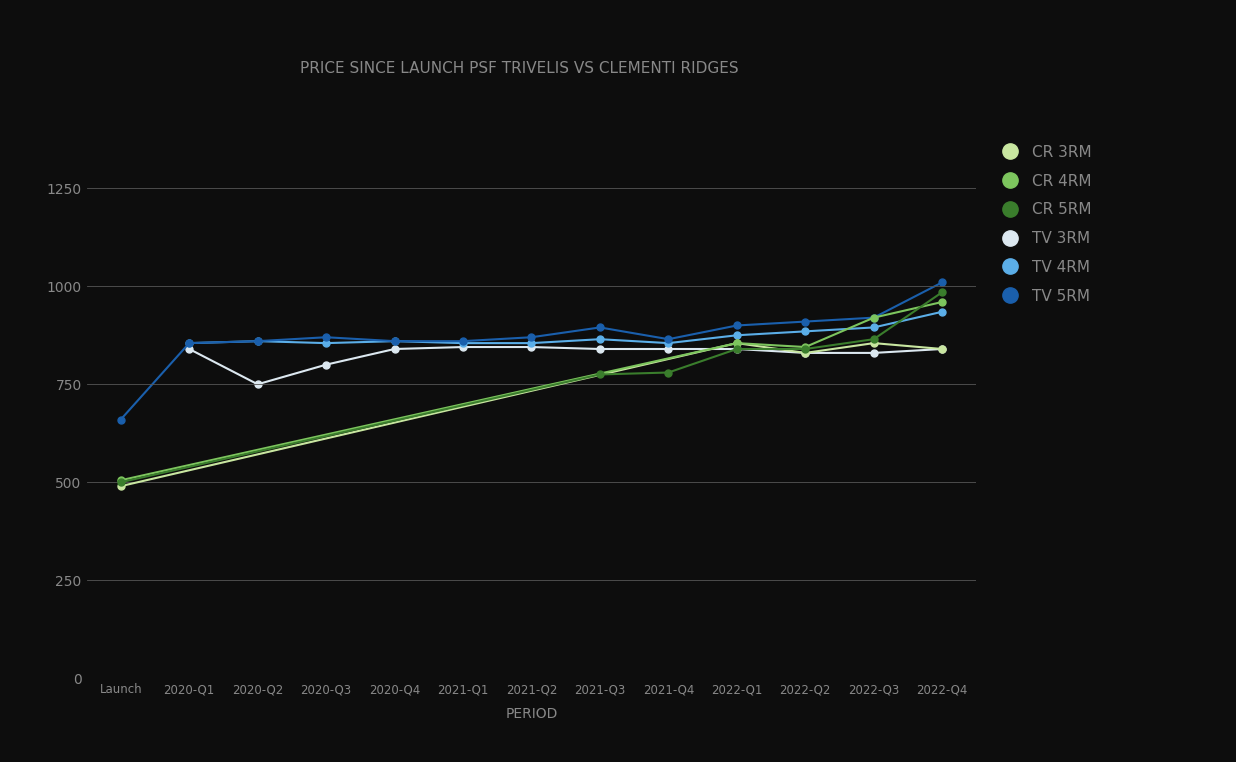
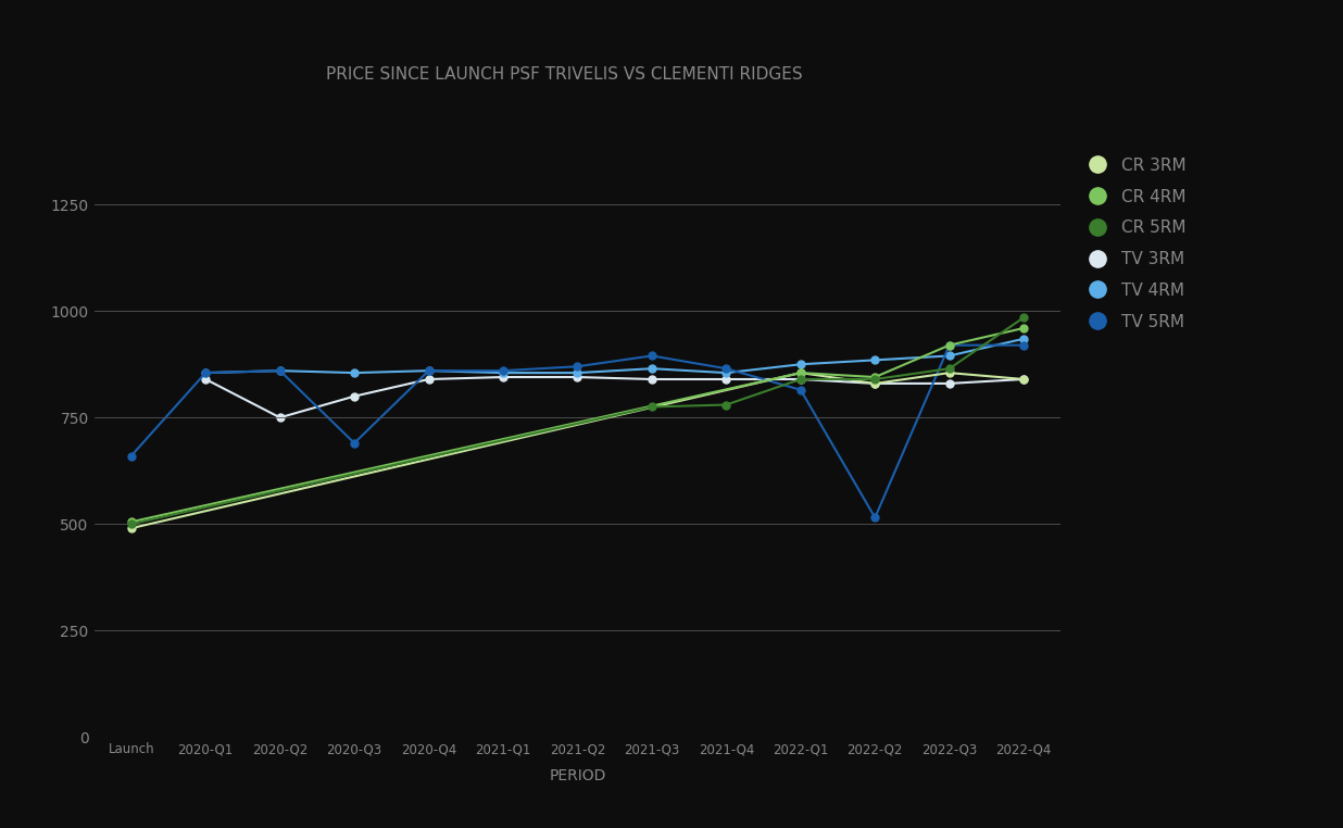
TV 5RM/2020-Q3: 870 -> 690
TV 5RM/2022-Q1: 900 -> 815
TV 5RM/2022-Q2: 910 -> 515
TV 5RM/2022-Q4: 1010 -> 920
